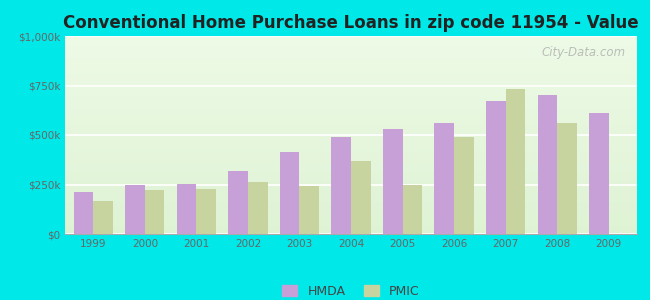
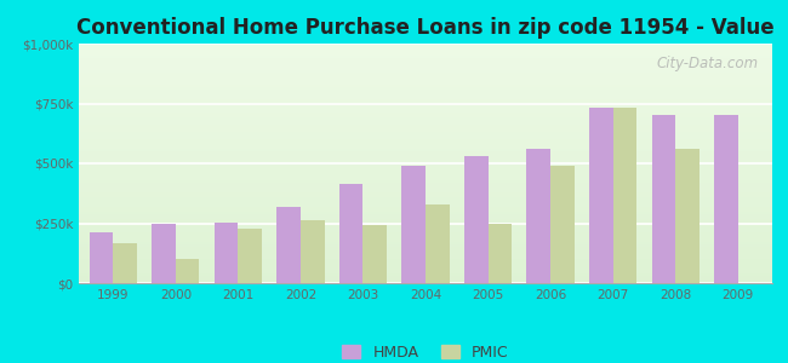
PMIC/2000: $220k -> $100k
PMIC/2004: $370k -> $330k
HMDA/2007: $670k -> $730k
HMDA/2009: $610k -> $700k
